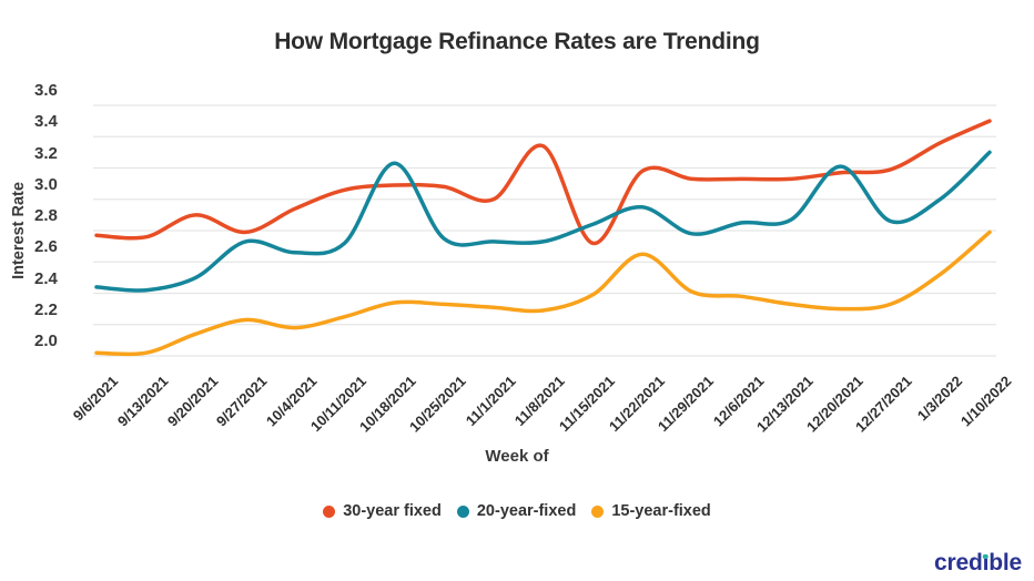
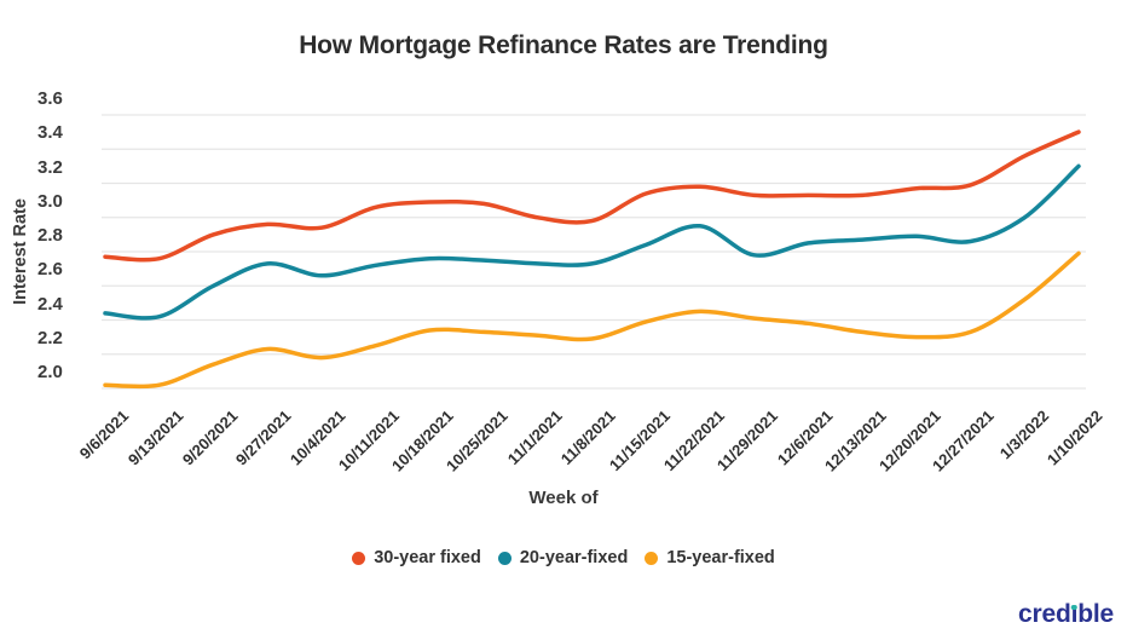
20-year-fixed/9/20/2021: 2.50 -> 2.60
30-year fixed/9/27/2021: 2.79 -> 2.96
20-year-fixed/10/18/2021: 3.23 -> 2.76
30-year fixed/11/8/2021: 3.34 -> 2.98
30-year fixed/11/15/2021: 2.72 -> 3.14
15-year-fixed/11/22/2021: 2.65 -> 2.45
20-year-fixed/12/20/2021: 3.21 -> 2.89
